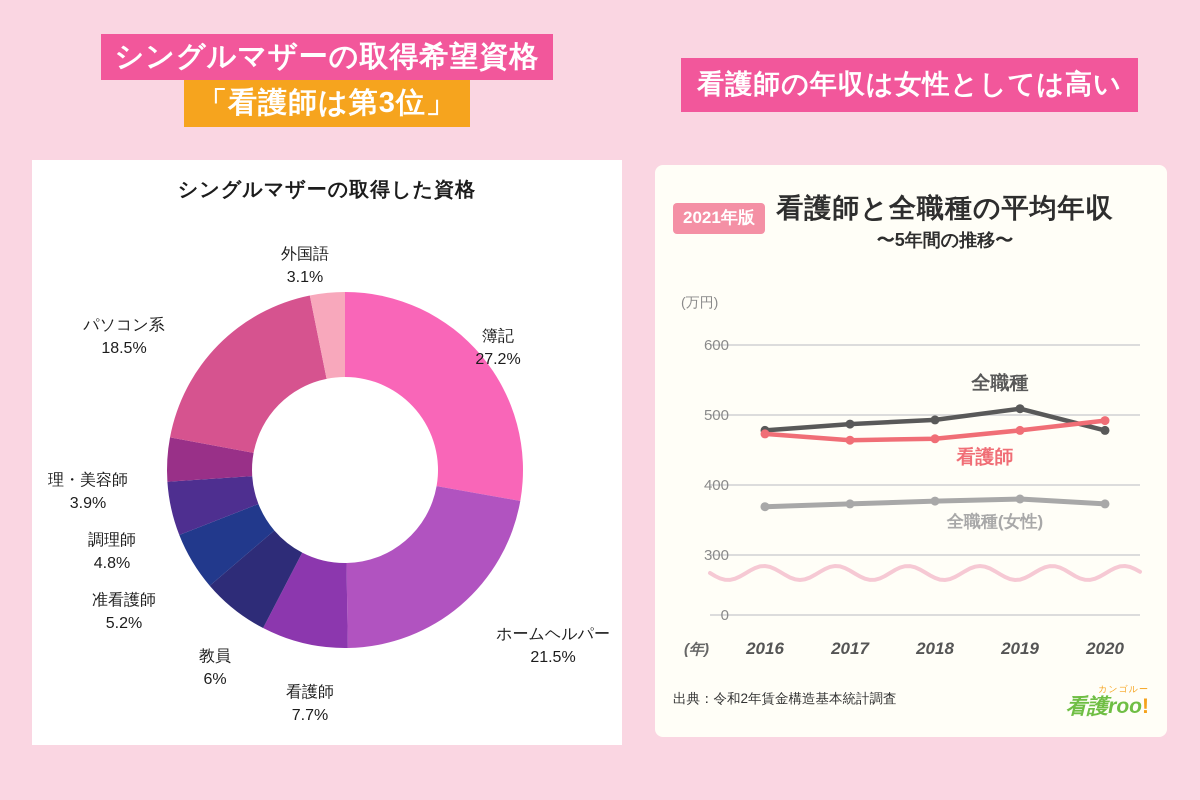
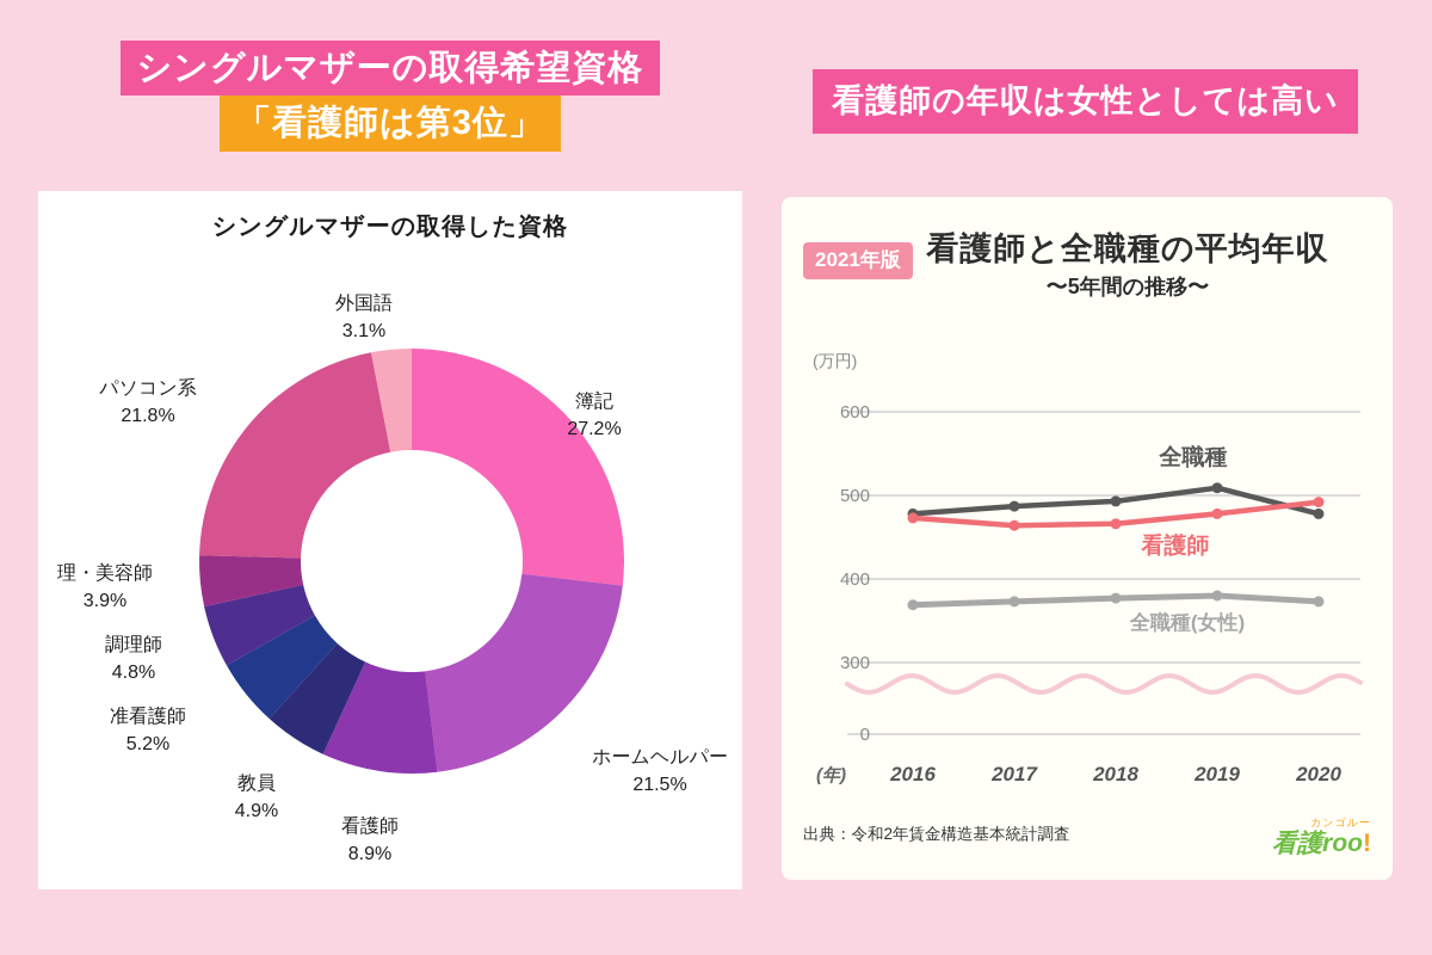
シングルマザーの取得した資格/看護師: 7.7% -> 8.9%
シングルマザーの取得した資格/教員: 6% -> 4.9%
シングルマザーの取得した資格/パソコン系: 18.5% -> 21.8%
